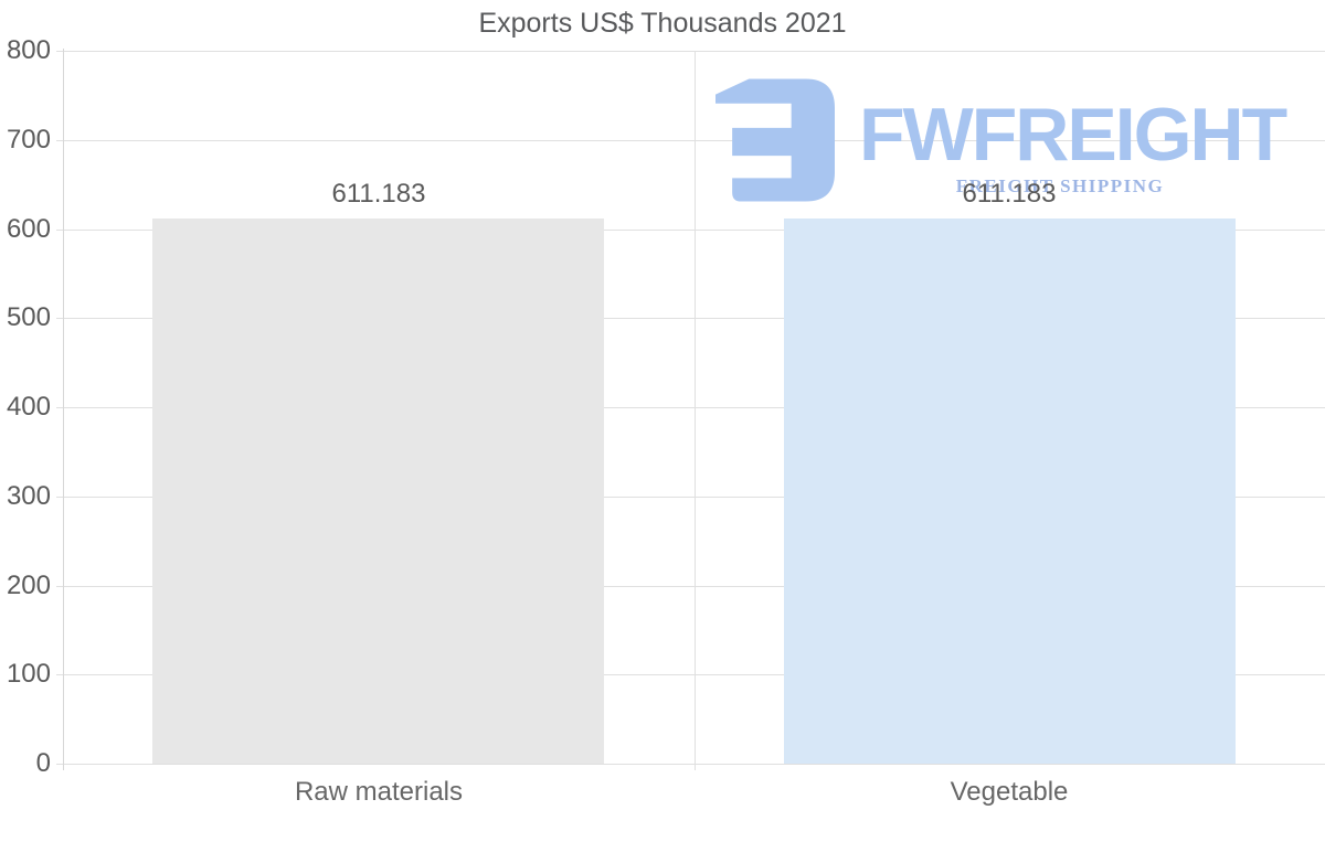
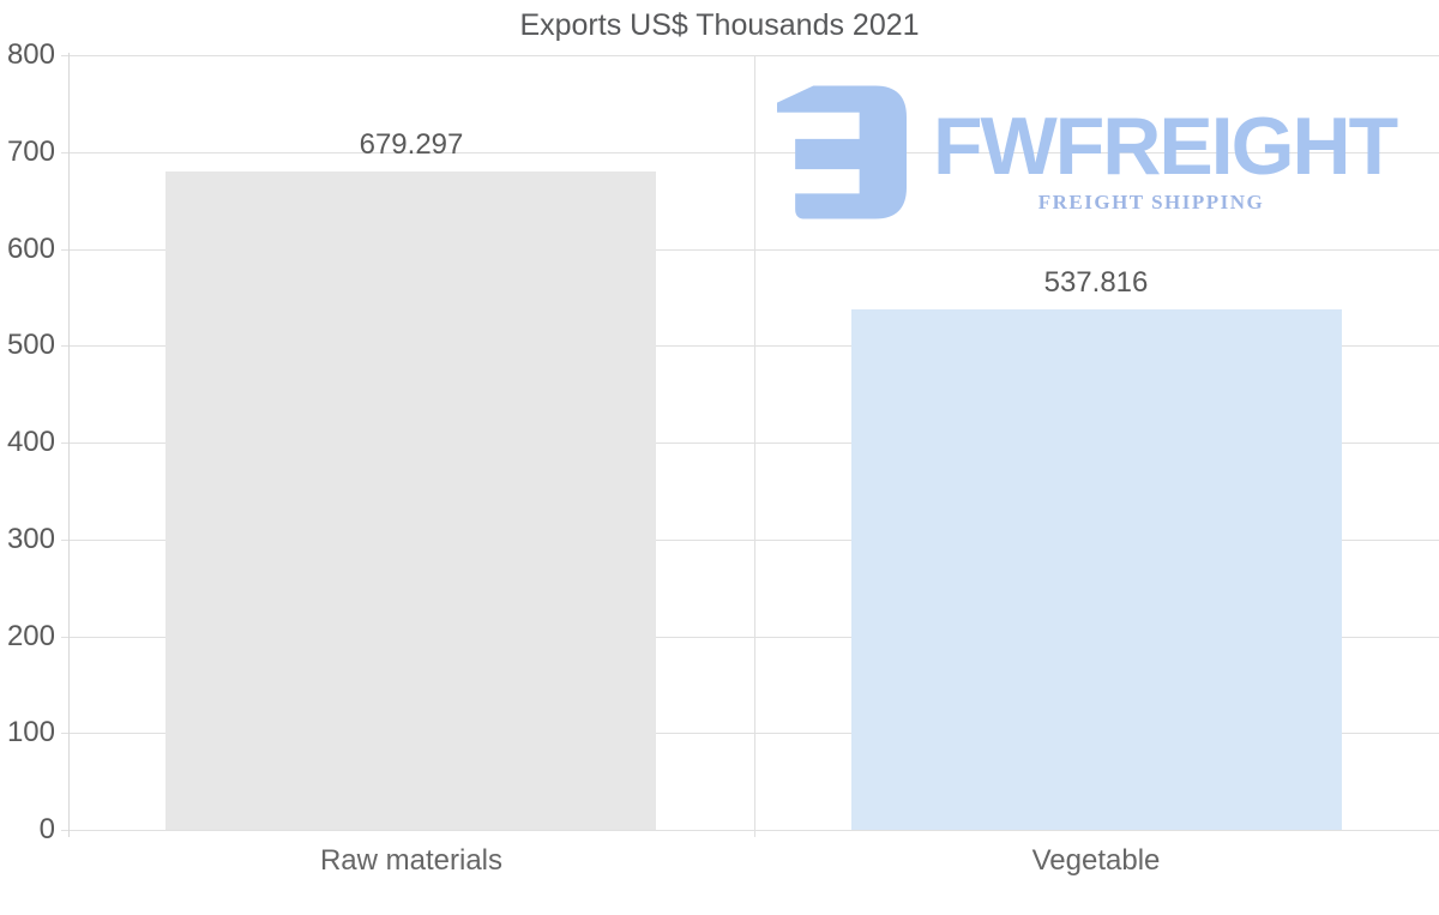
Raw materials: 611.183 -> 679.297
Vegetable: 611.183 -> 537.816
